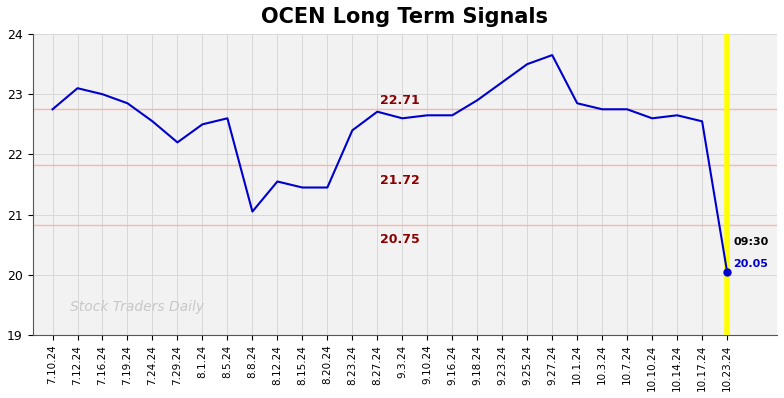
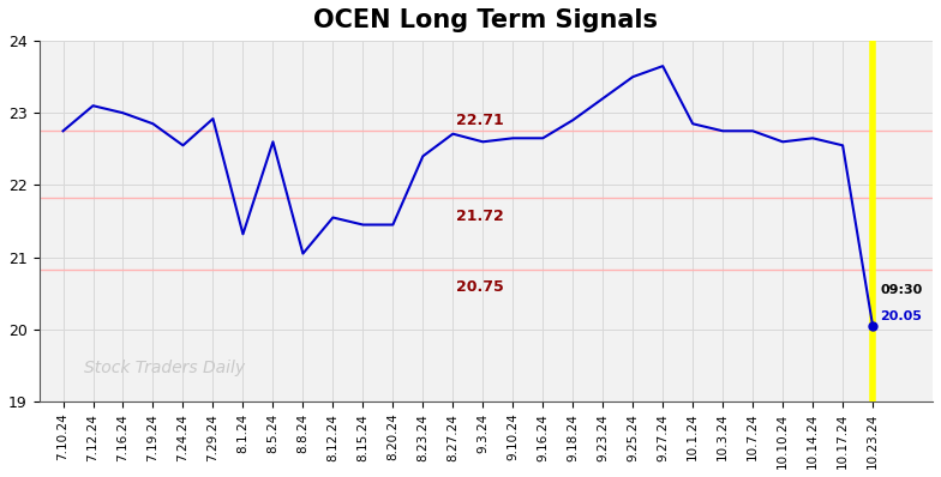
7.29.24: 22.20 -> 22.92
8.1.24: 22.50 -> 21.32
